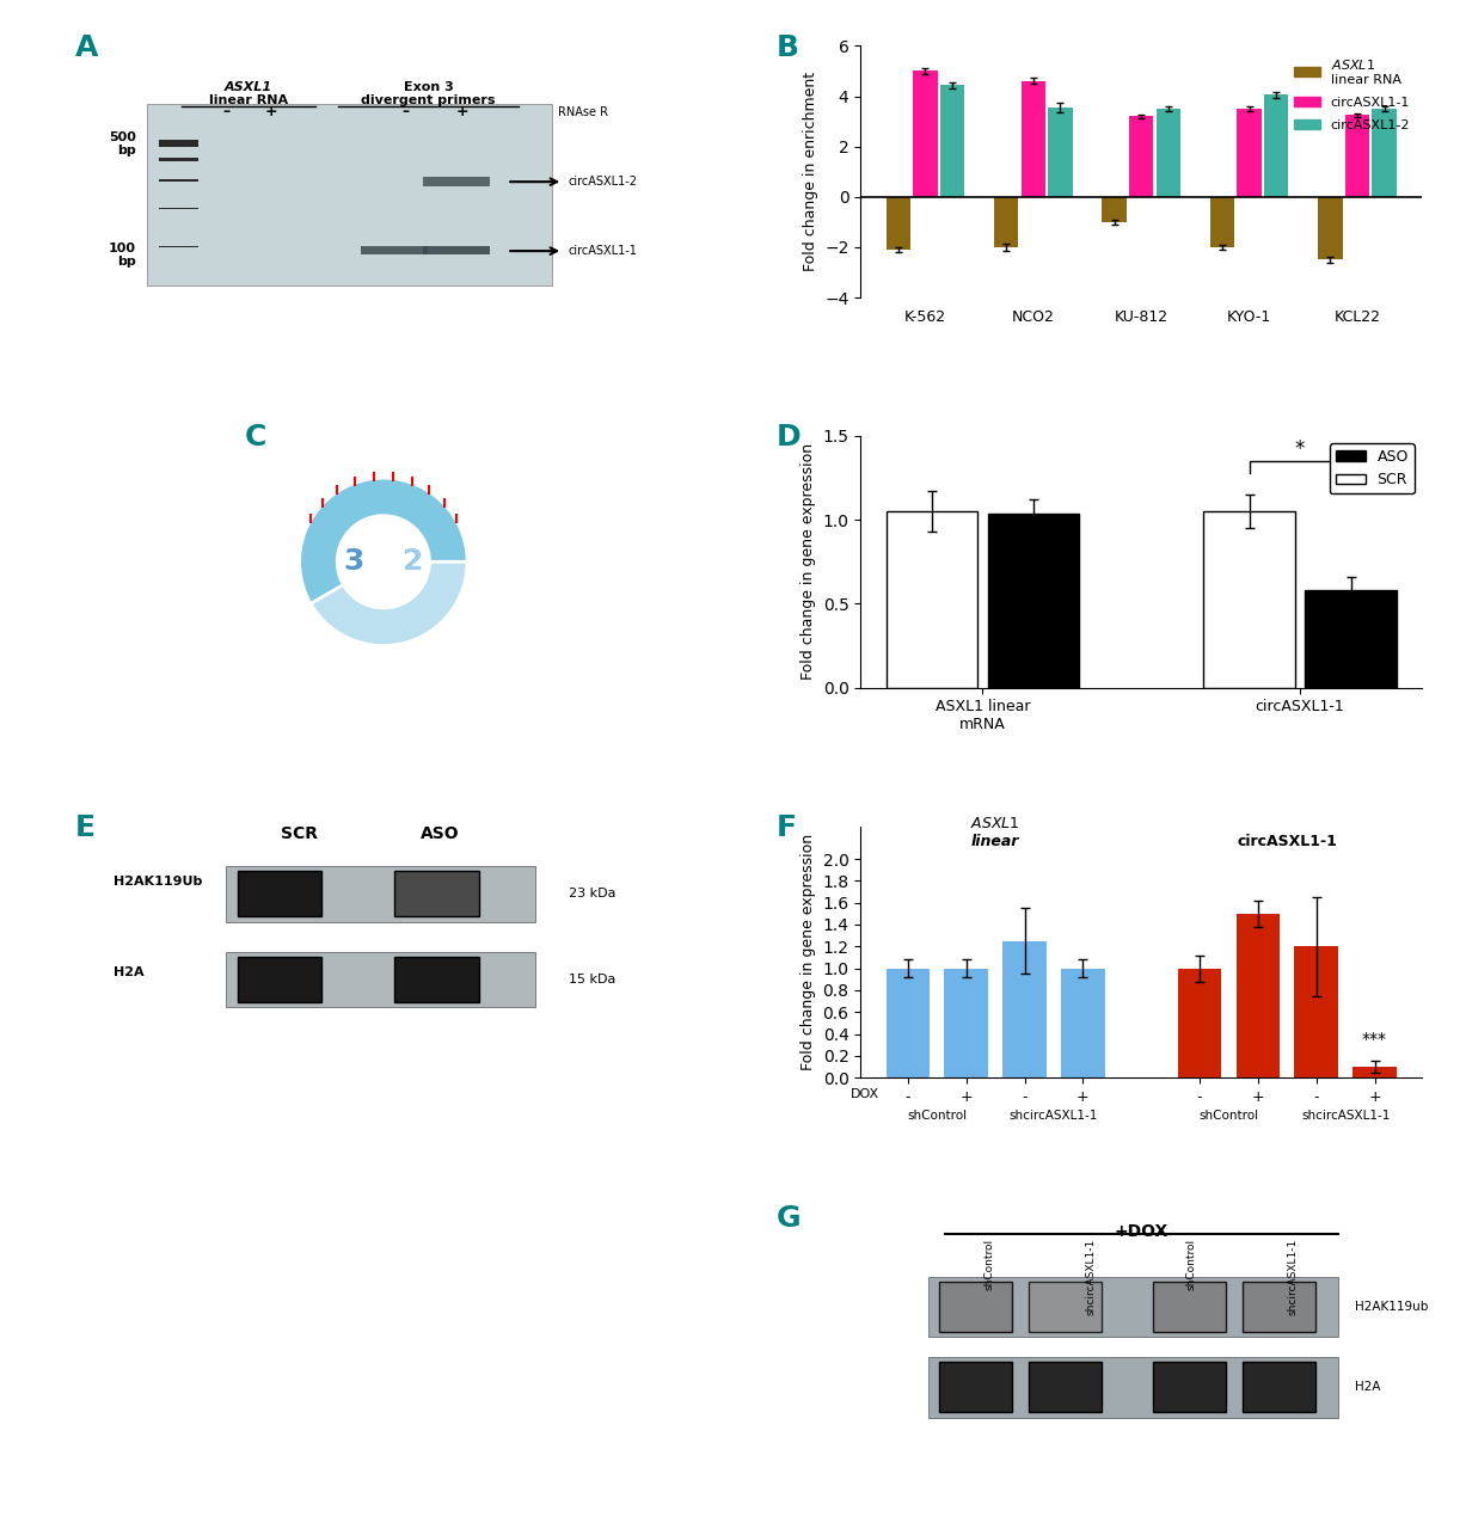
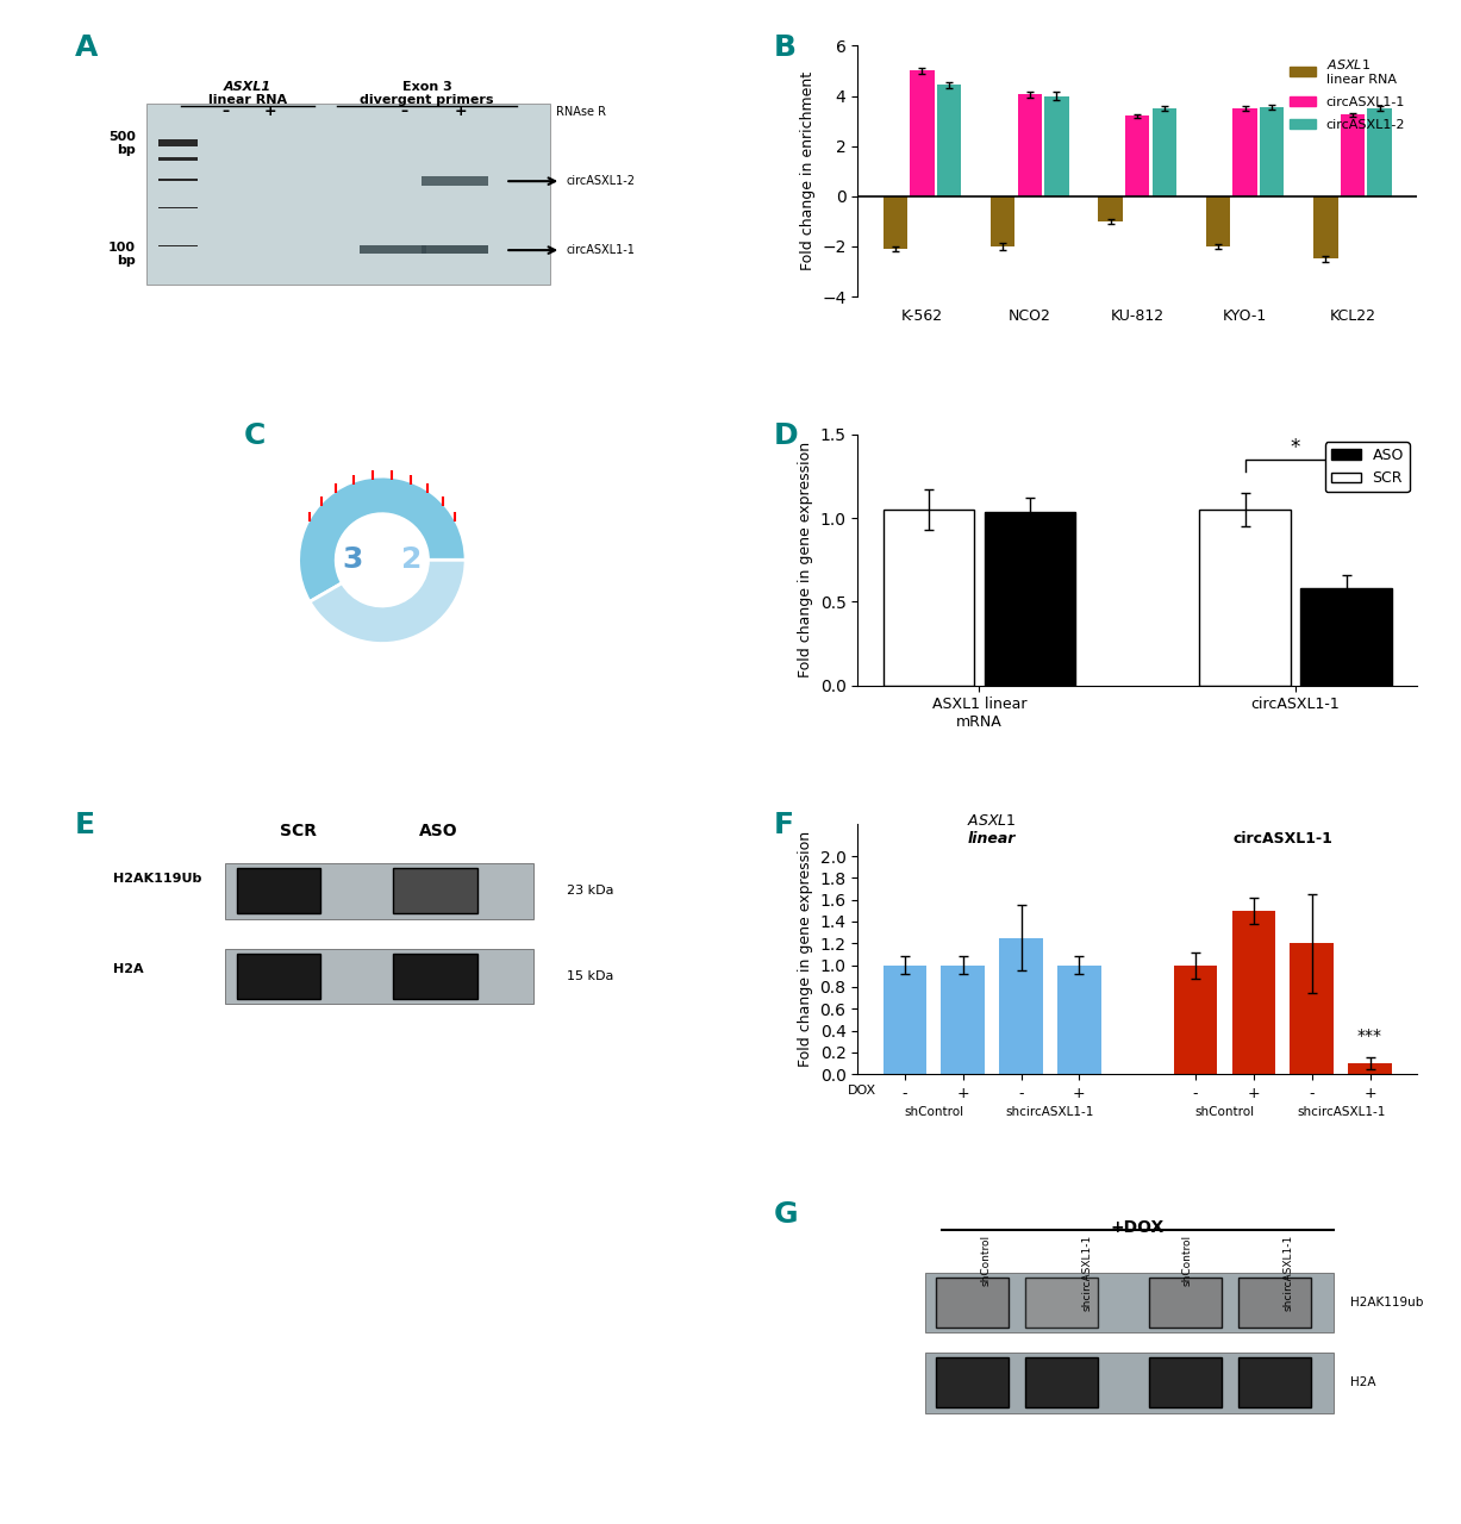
circASXL1-1/NCO2: 4.60 -> 4.05
circASXL1-2/NCO2: 3.55 -> 4.00
circASXL1-2/KYO-1: 4.05 -> 3.55
